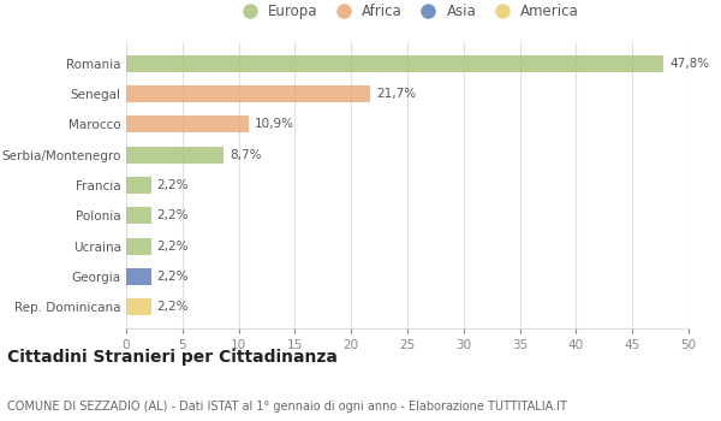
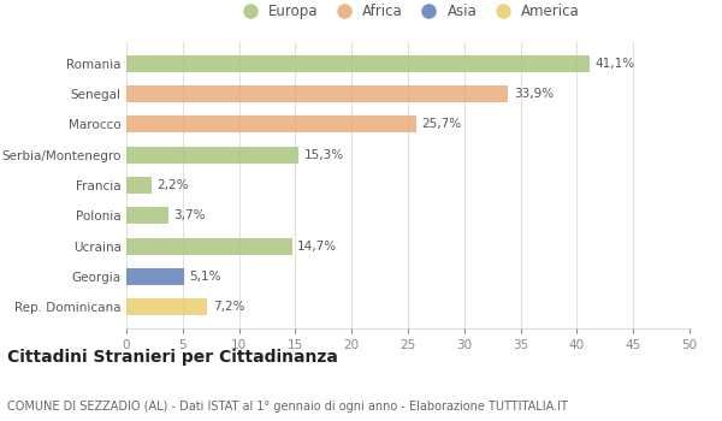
Romania: 47,8% -> 41,1%
Senegal: 21,7% -> 33,9%
Marocco: 10,9% -> 25,7%
Serbia/Montenegro: 8,7% -> 15,3%
Polonia: 2,2% -> 3,7%
Ucraina: 2,2% -> 14,7%
Georgia: 2,2% -> 5,1%
Rep. Dominicana: 2,2% -> 7,2%
